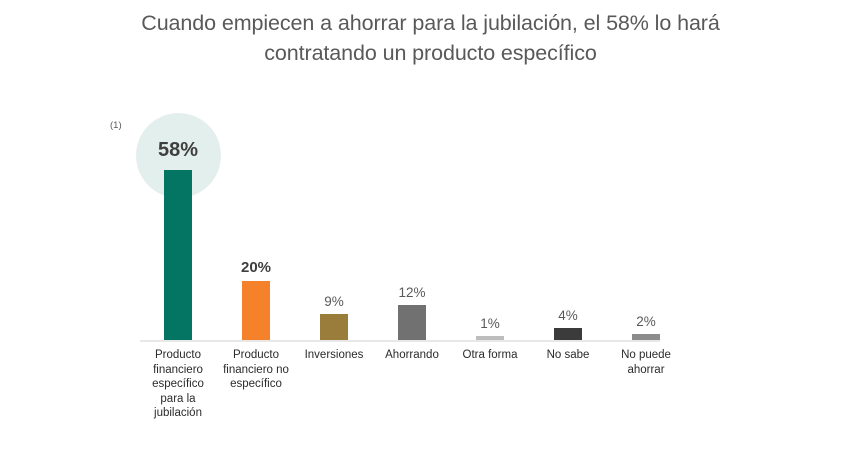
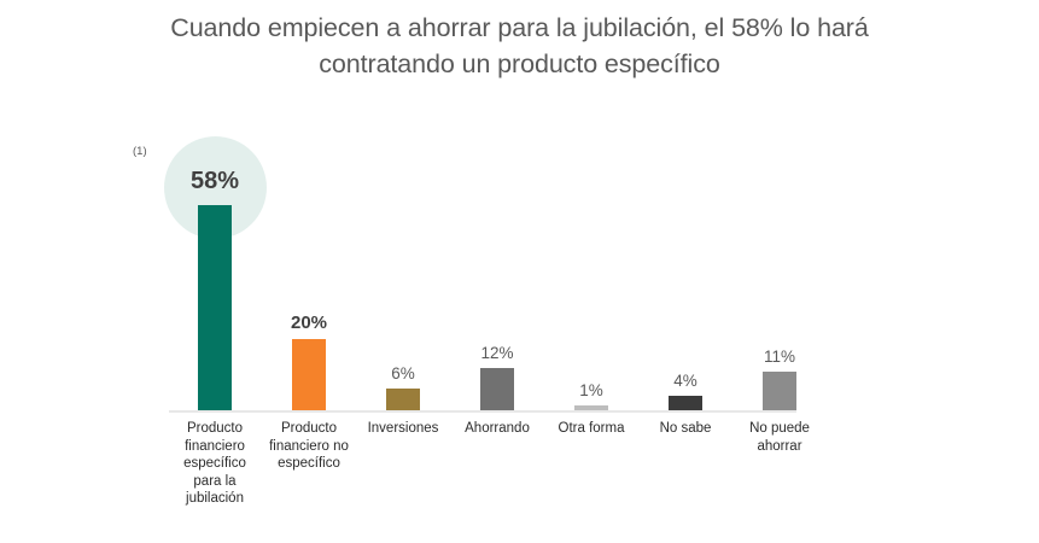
Inversiones: 9% -> 6%
No puede ahorrar: 2% -> 11%
